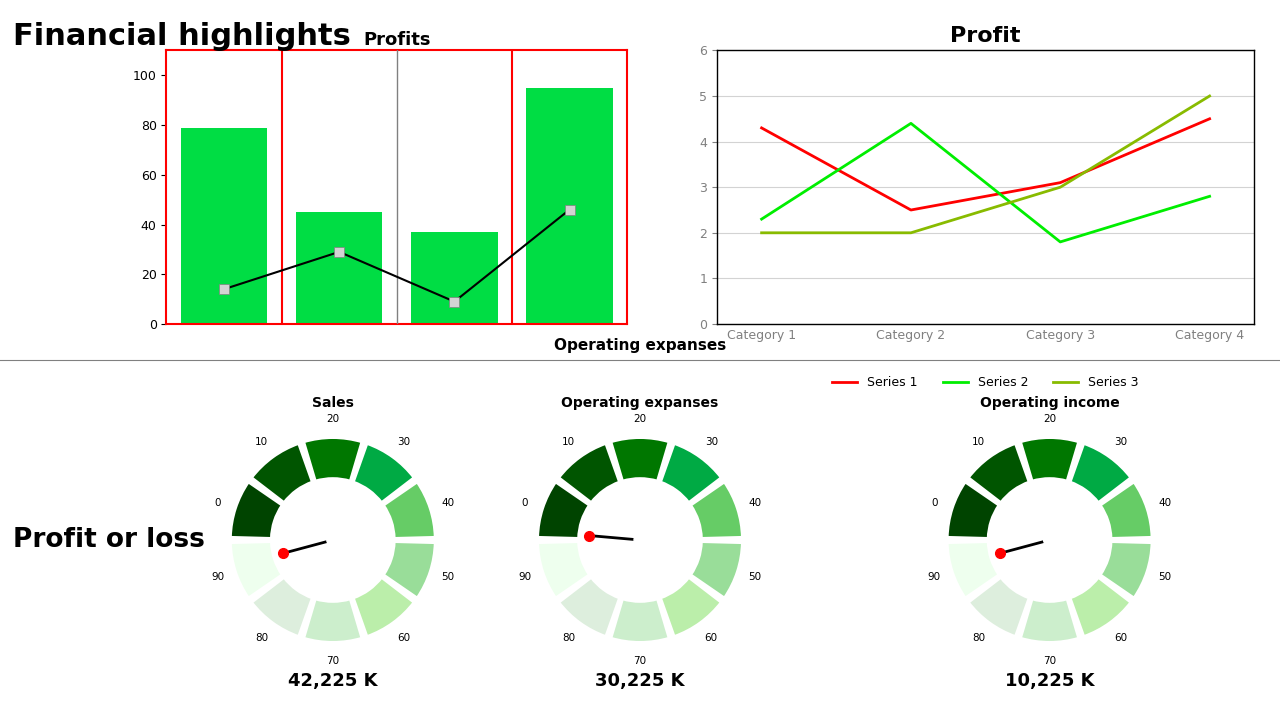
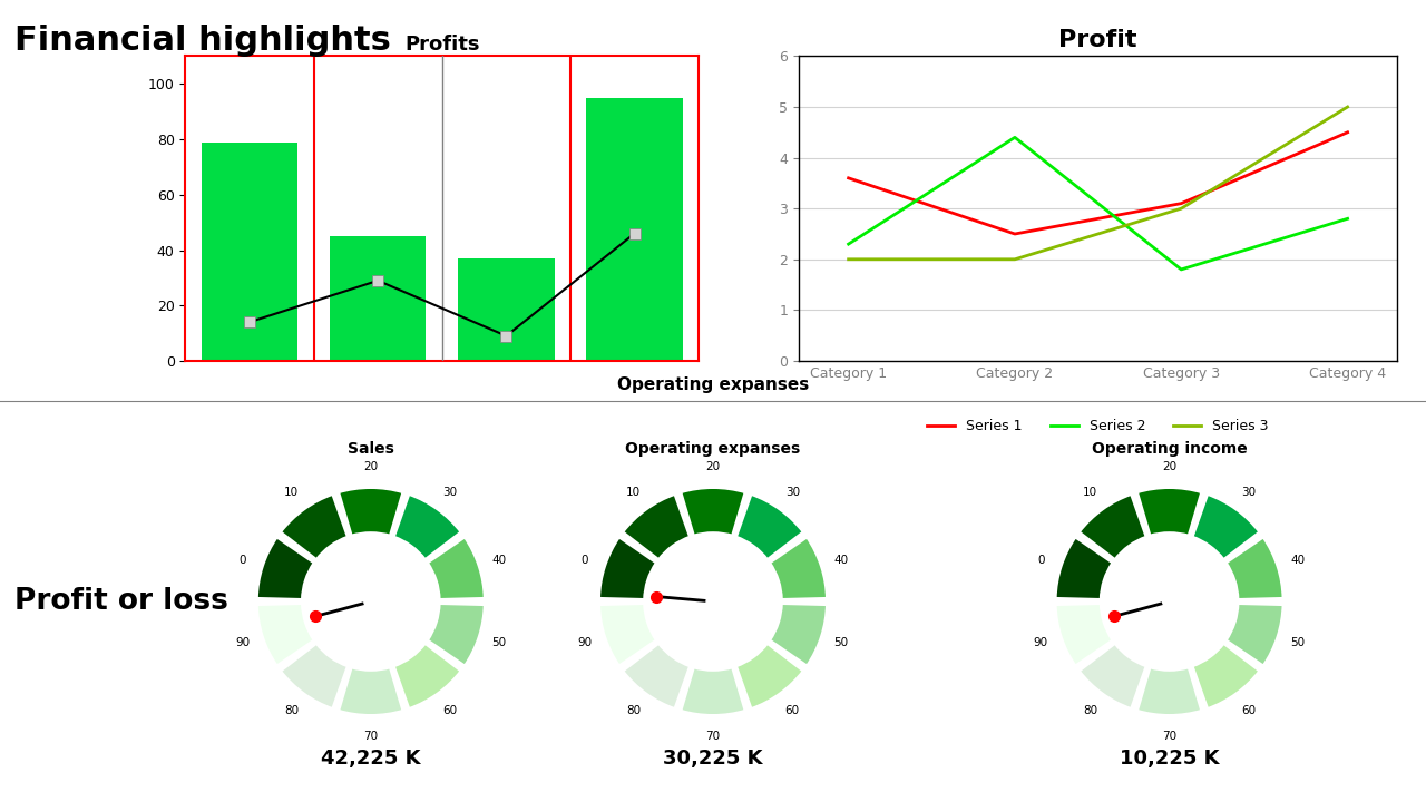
Profit/Series 1/Category 1: 4.3 -> 3.6
